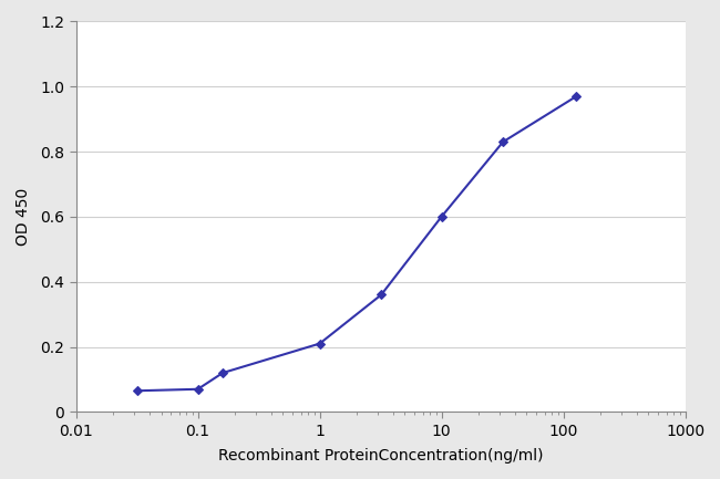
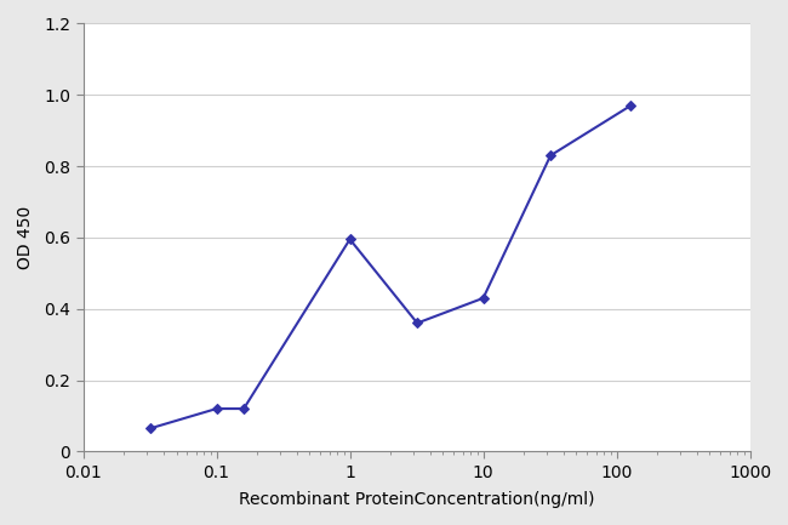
0.1: 0.070 -> 0.120
1: 0.210 -> 0.595
10: 0.600 -> 0.430
